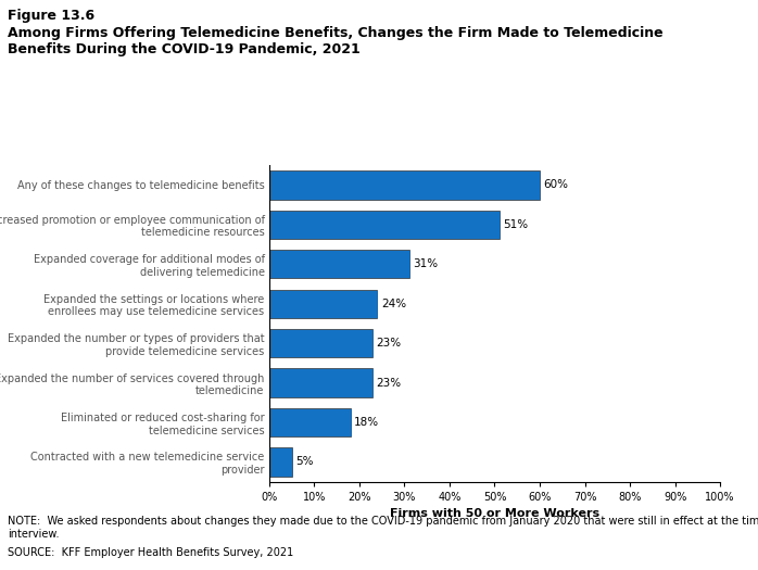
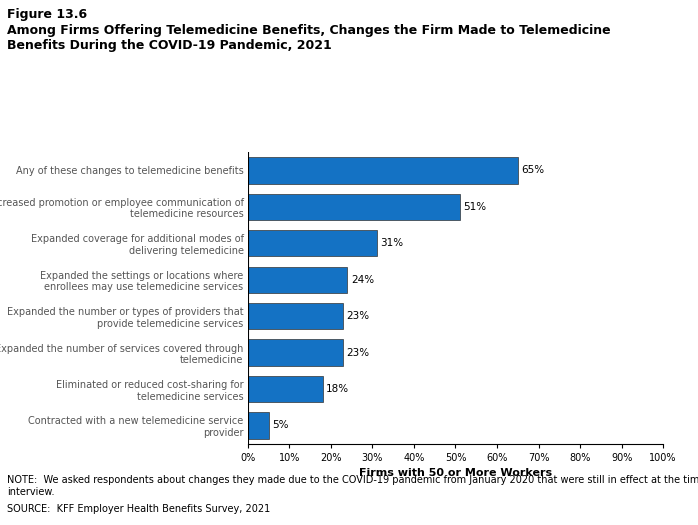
Any of these changes to telemedicine benefits: 60% -> 65%
